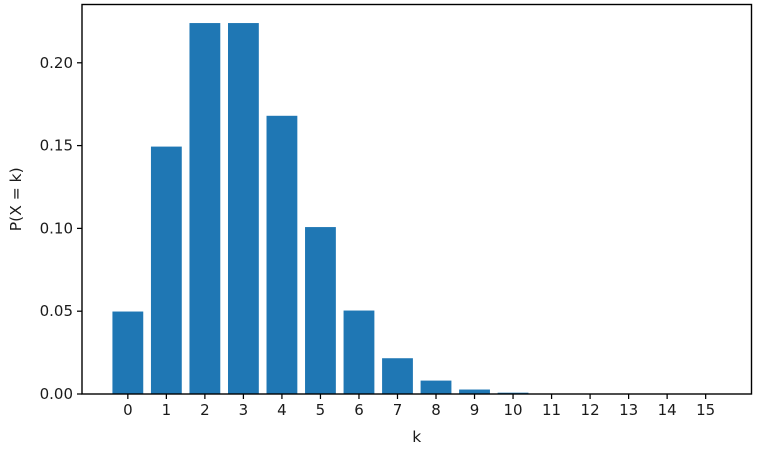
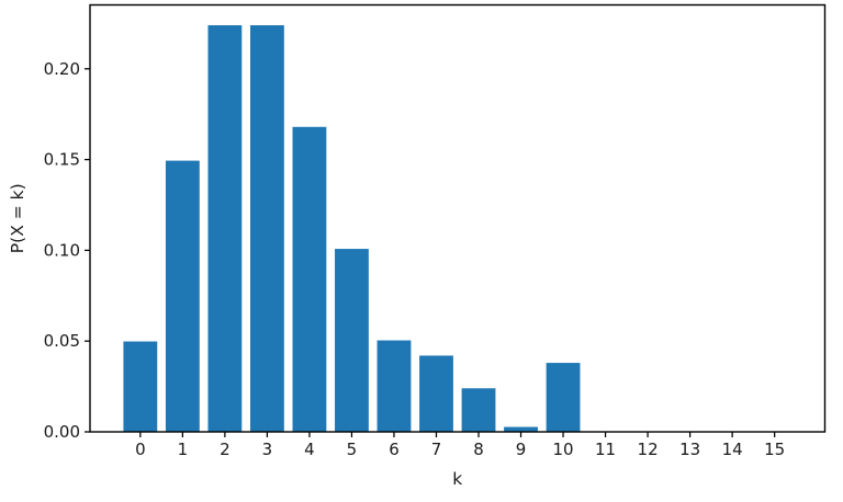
7: 0.022 -> 0.042
8: 0.008 -> 0.024
10: 0.001 -> 0.038
